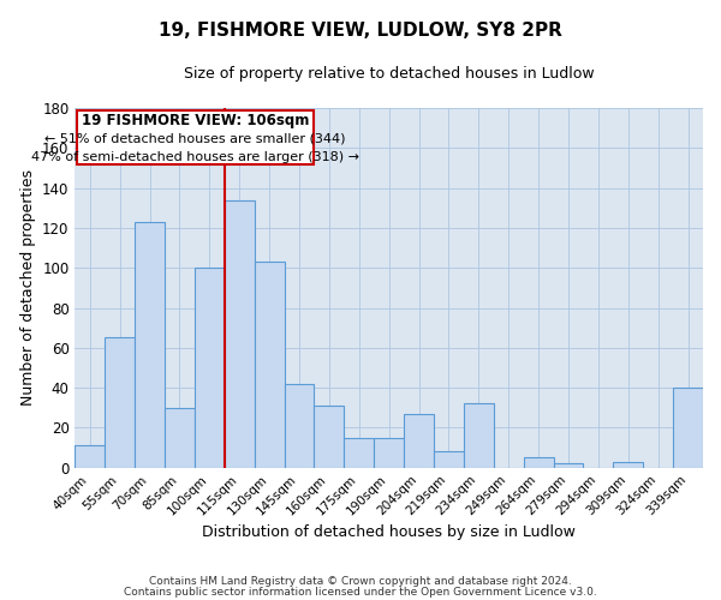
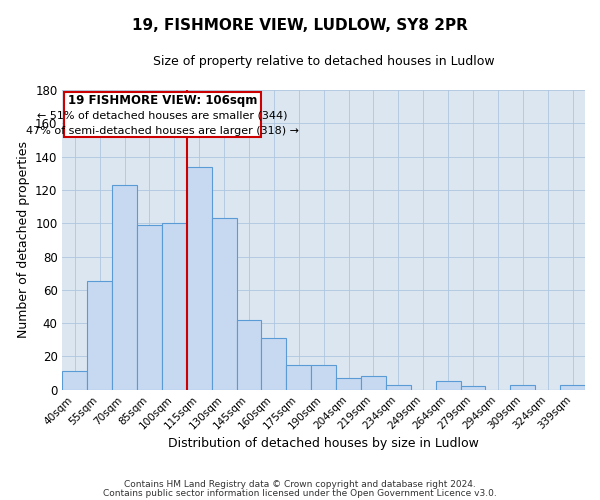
85sqm: 30 -> 99
204sqm: 27 -> 7
234sqm: 32 -> 3
339sqm: 40 -> 3
